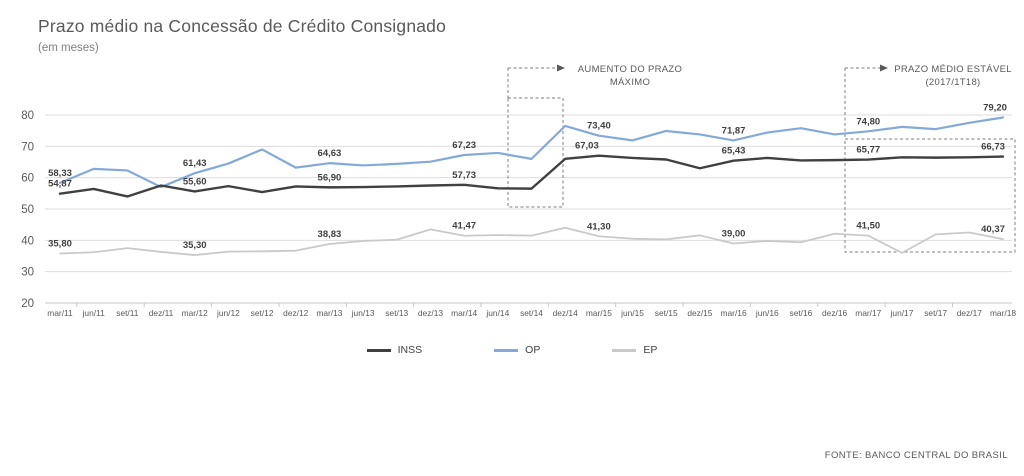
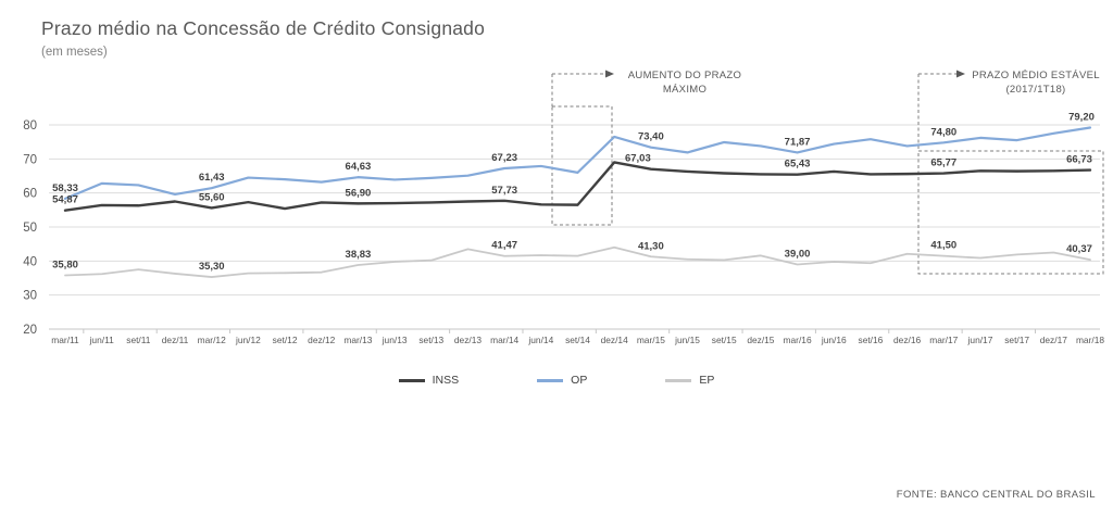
INSS/set/11: 54 -> 56
OP/dez/11: 57 -> 60
OP/set/12: 69 -> 64
INSS/dez/14: 66 -> 69
INSS/dez/15: 63 -> 66
EP/jun/17: 36 -> 41
